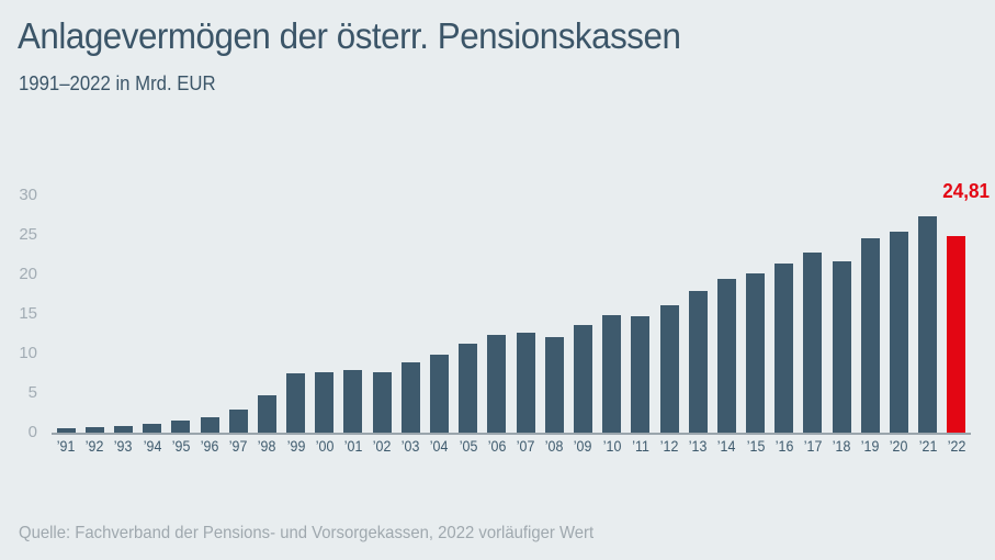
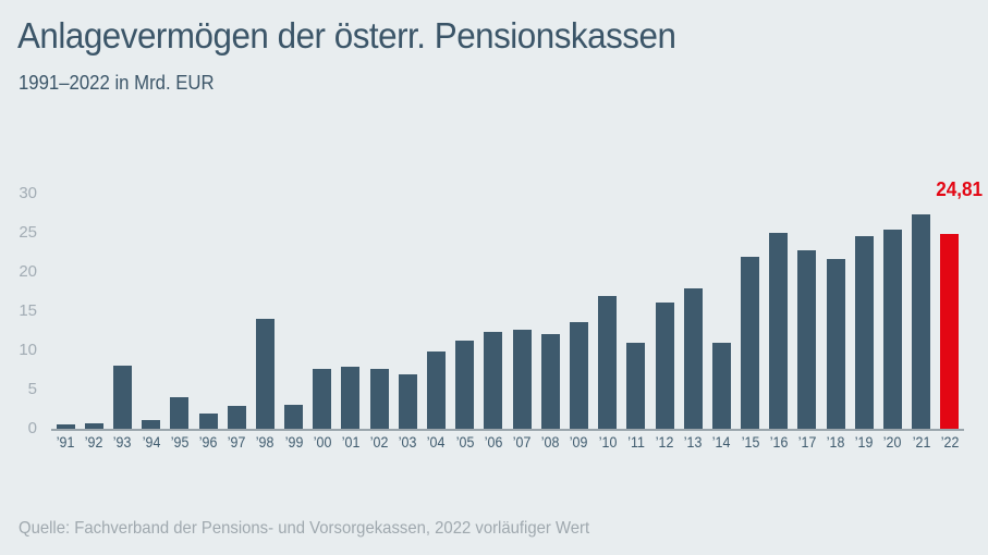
’93: 1 -> 8
’95: 2 -> 4
’98: 5 -> 14
’99: 8 -> 3
’03: 9 -> 7
’10: 15 -> 17
’11: 15 -> 11
’14: 20 -> 11
’15: 20 -> 22
’16: 21 -> 25
